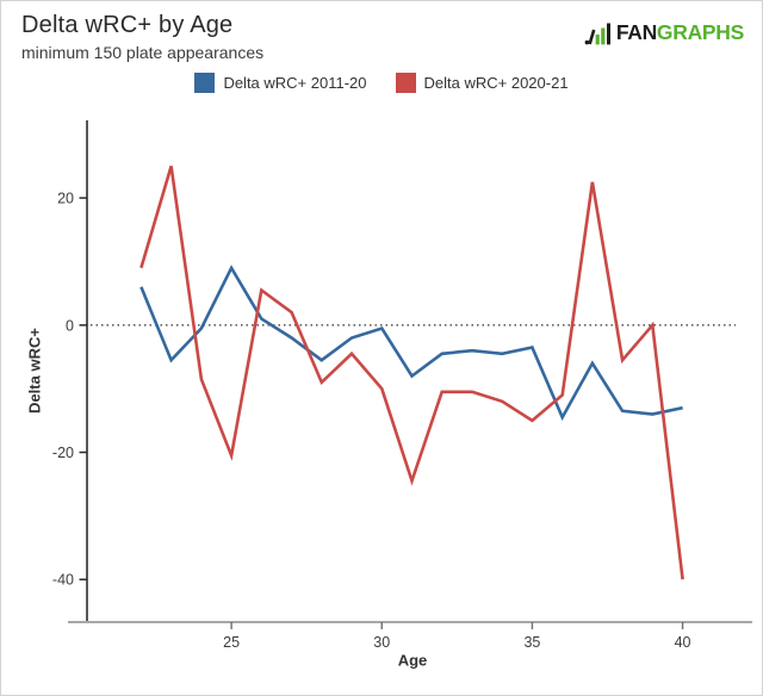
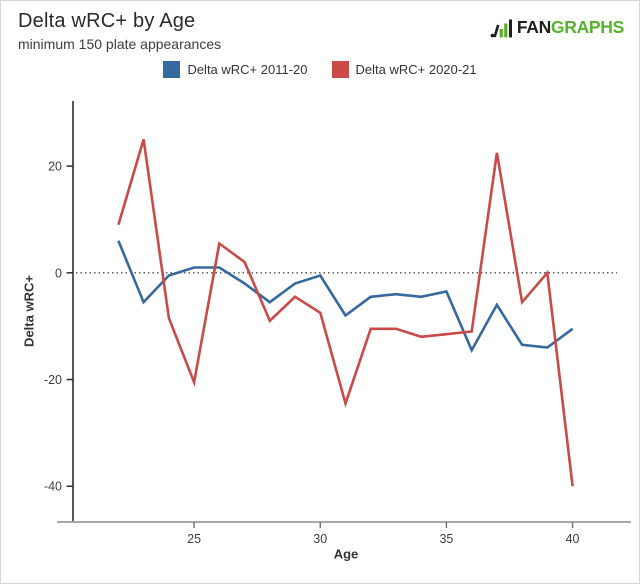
Delta wRC+ 2011-20/25: 9 -> 1
Delta wRC+ 2020-21/30: -10 -> -8
Delta wRC+ 2020-21/35: -15 -> -12
Delta wRC+ 2011-20/40: -13 -> -10
